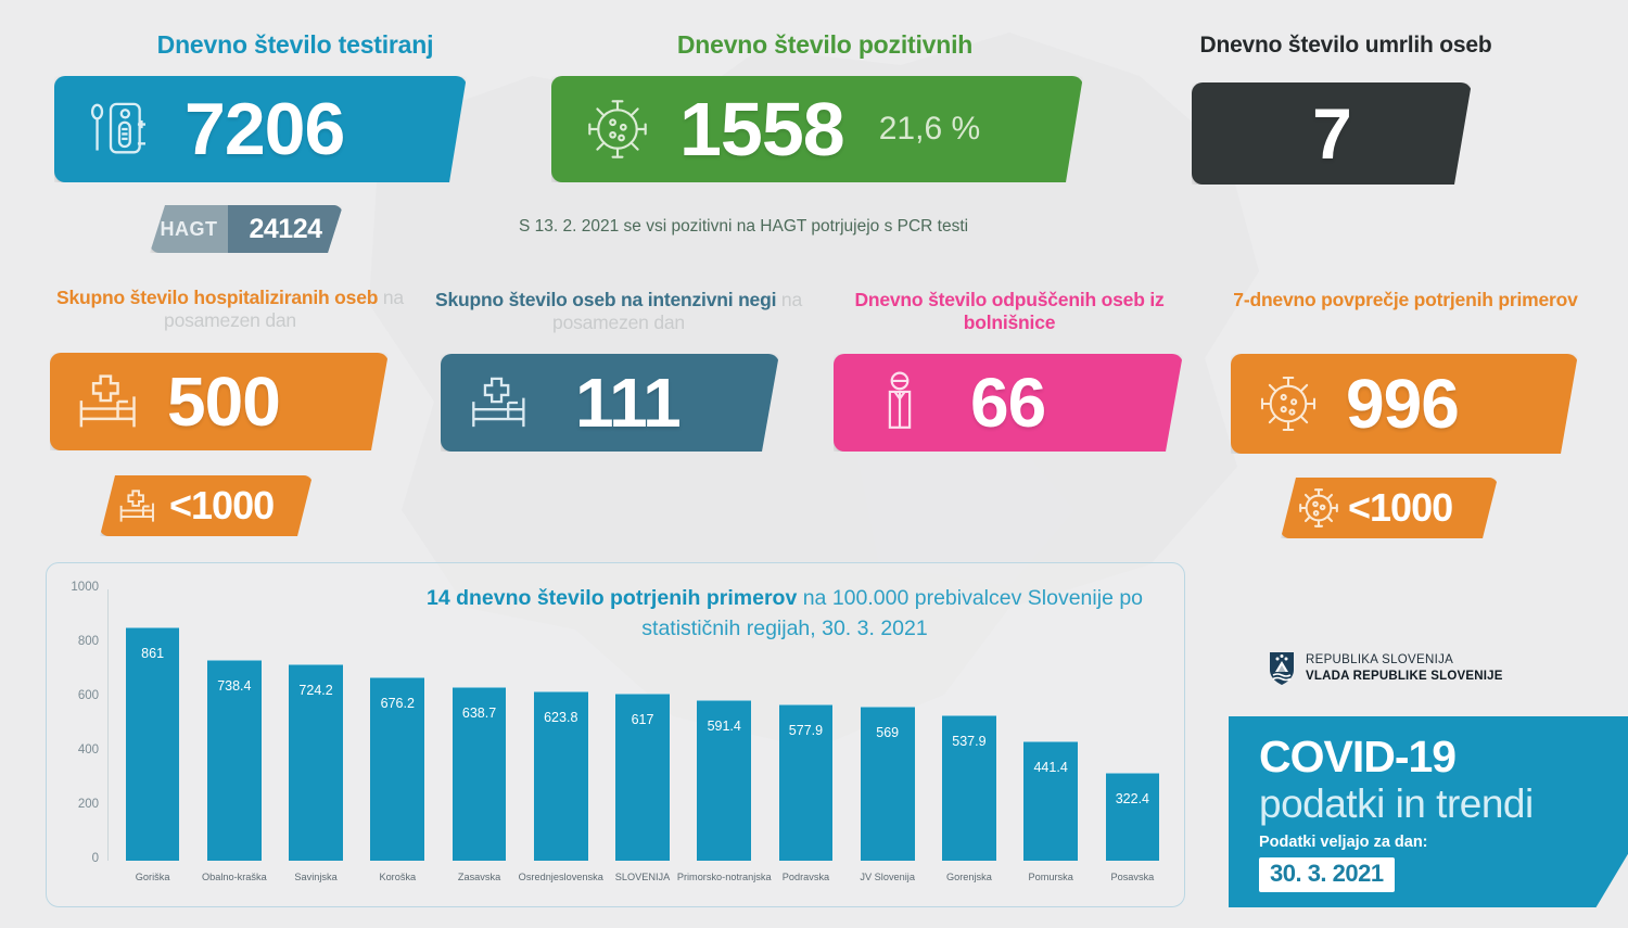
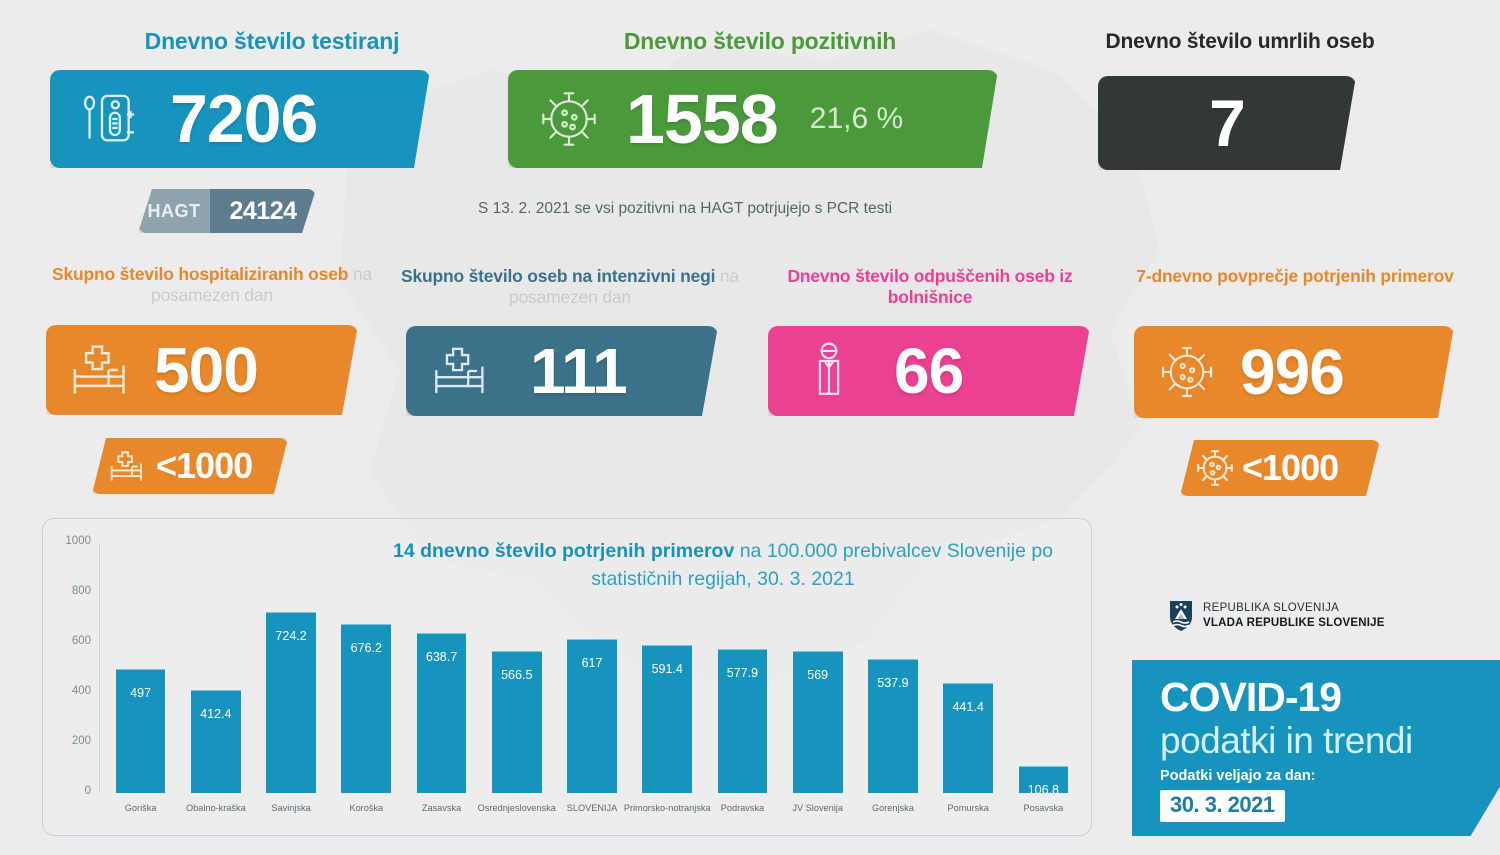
Goriška: 861 -> 497
Obalno-kraška: 738.4 -> 412.4
Osrednjeslovenska: 623.8 -> 566.5
Posavska: 322.4 -> 106.8
